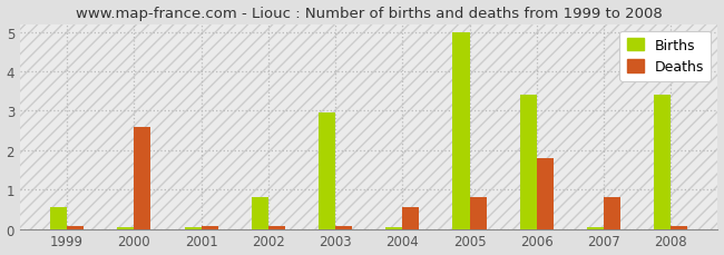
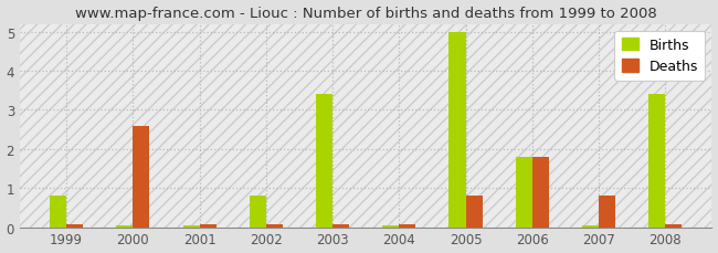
Births/1999: 0.55 -> 0.80
Births/2003: 2.95 -> 3.40
Deaths/2004: 0.55 -> 0.06
Births/2006: 3.40 -> 1.80
